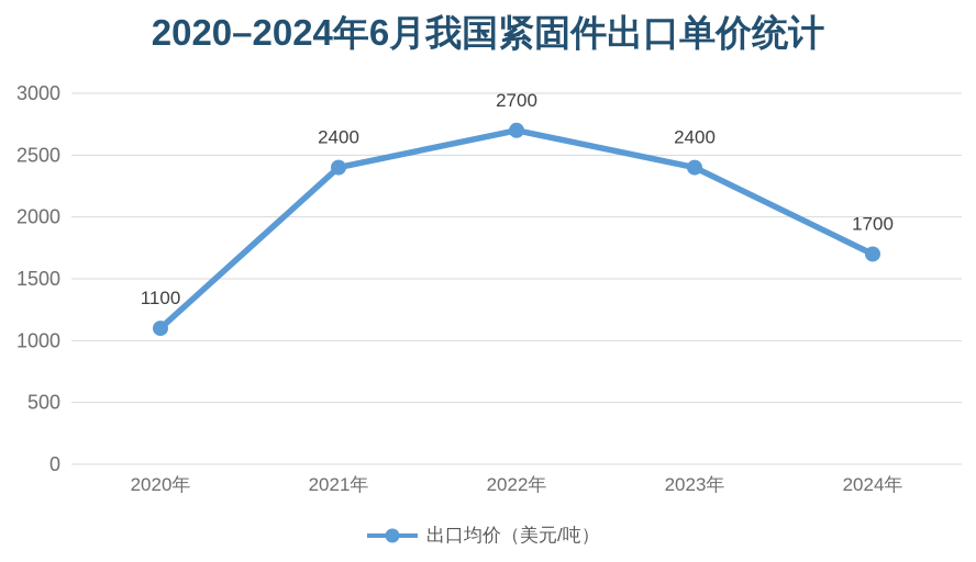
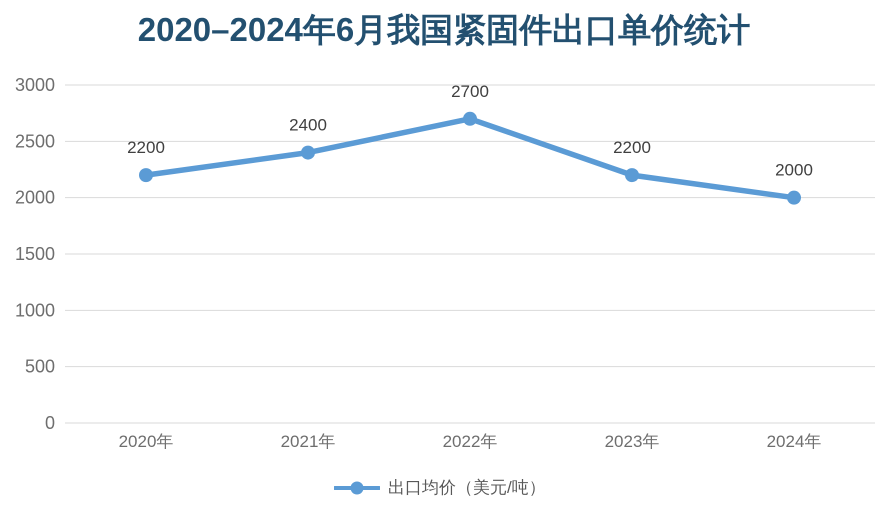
2020年: 1100 -> 2200
2023年: 2400 -> 2200
2024年: 1700 -> 2000
